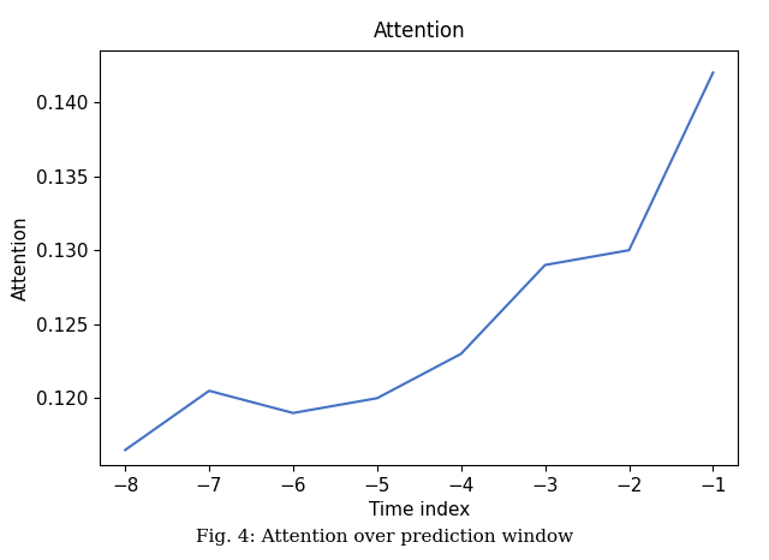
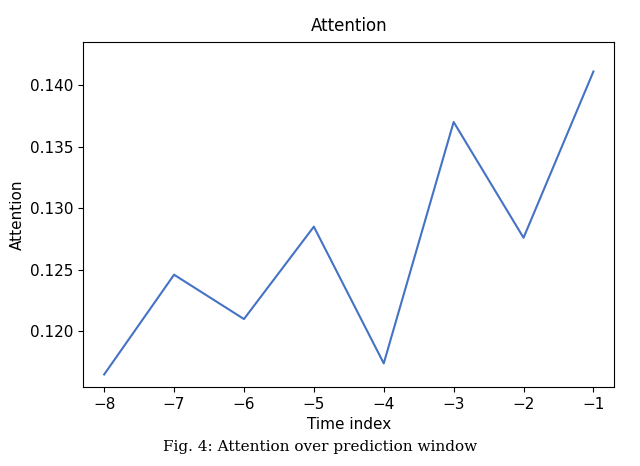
−7: 0.1205 -> 0.1246
−6: 0.1190 -> 0.1210
−5: 0.1200 -> 0.1285
−4: 0.1230 -> 0.1174
−3: 0.1290 -> 0.1370
−2: 0.1300 -> 0.1276
−1: 0.1420 -> 0.1411
